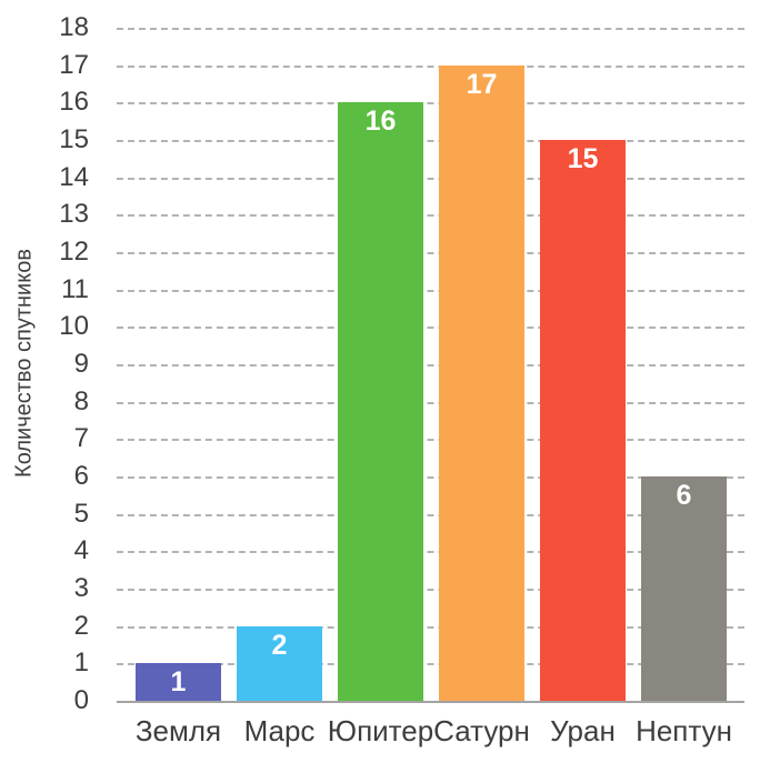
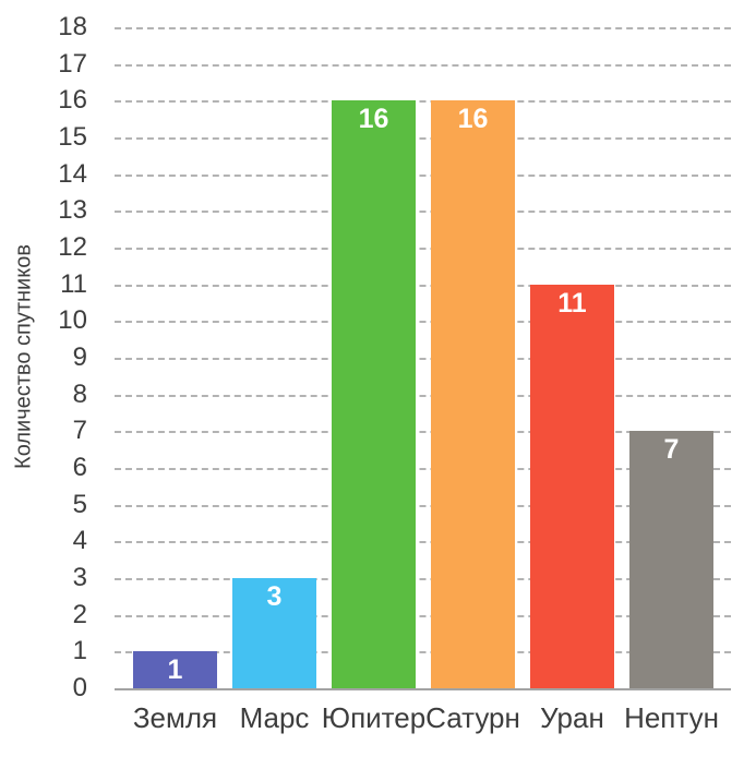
Марс: 2 -> 3
Сатурн: 17 -> 16
Уран: 15 -> 11
Нептун: 6 -> 7
